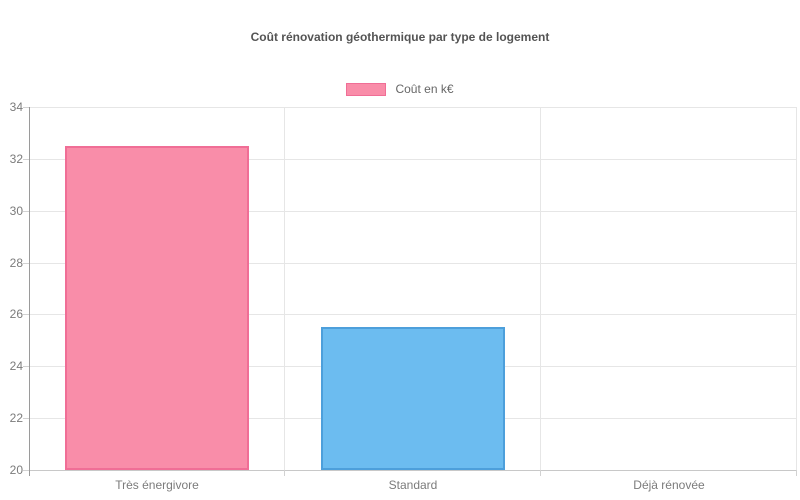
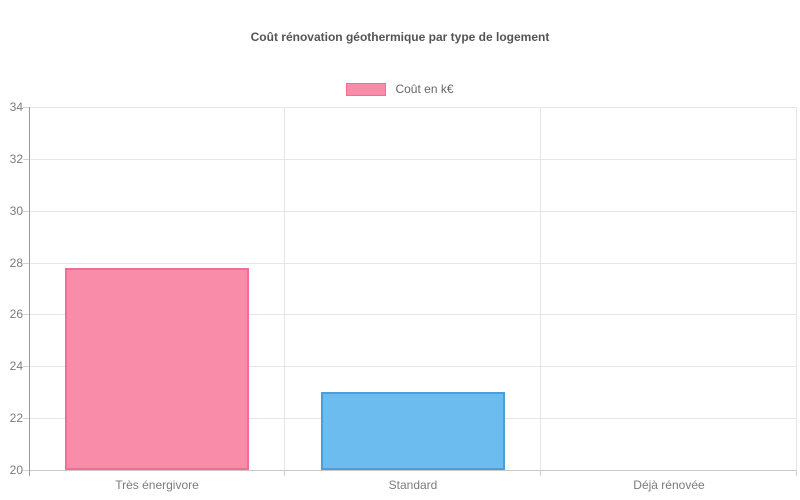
Très énergivore: 32.5 -> 27.8
Standard: 25.5 -> 23.0
